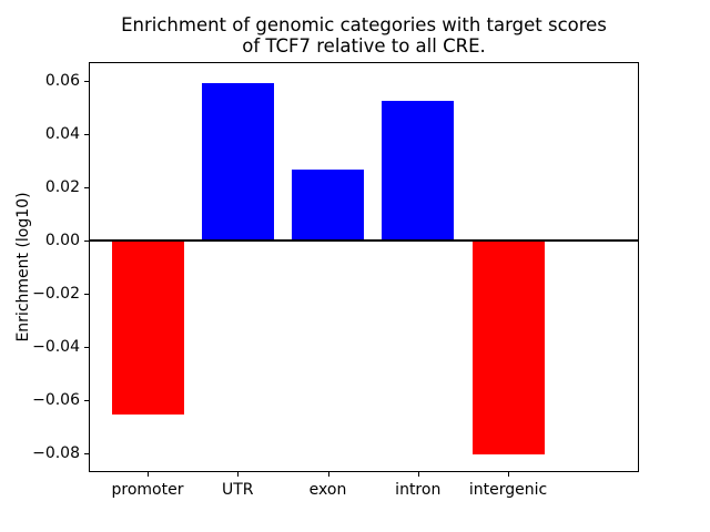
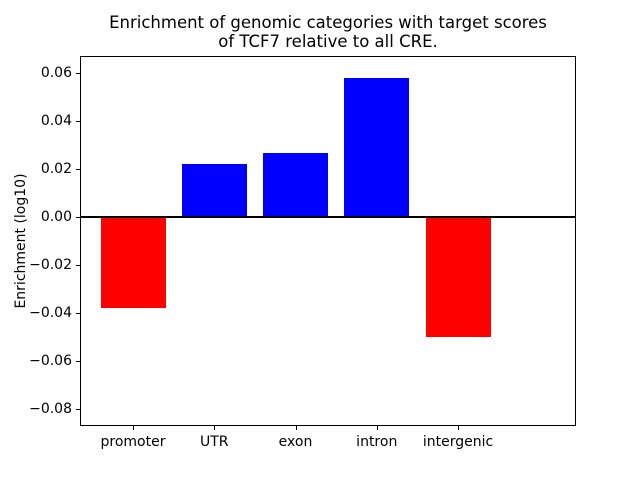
promoter: -0.065 -> -0.038
UTR: 0.059 -> 0.022
intron: 0.052 -> 0.058
intergenic: -0.081 -> -0.050
